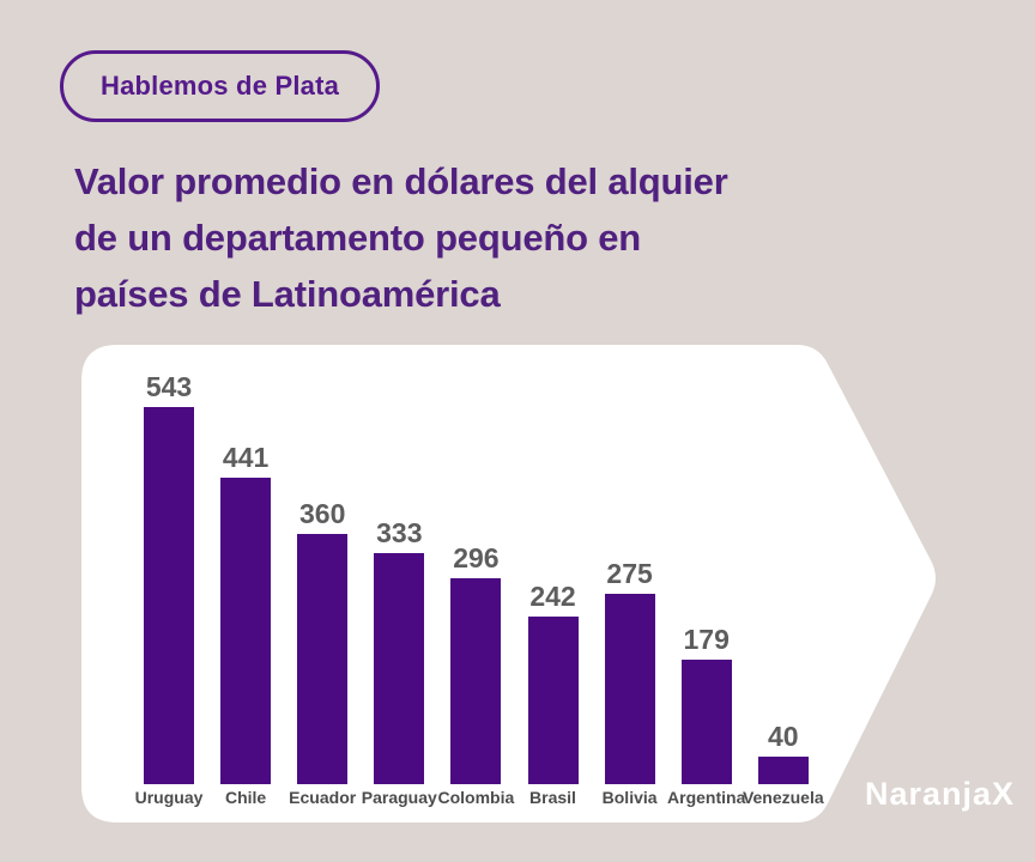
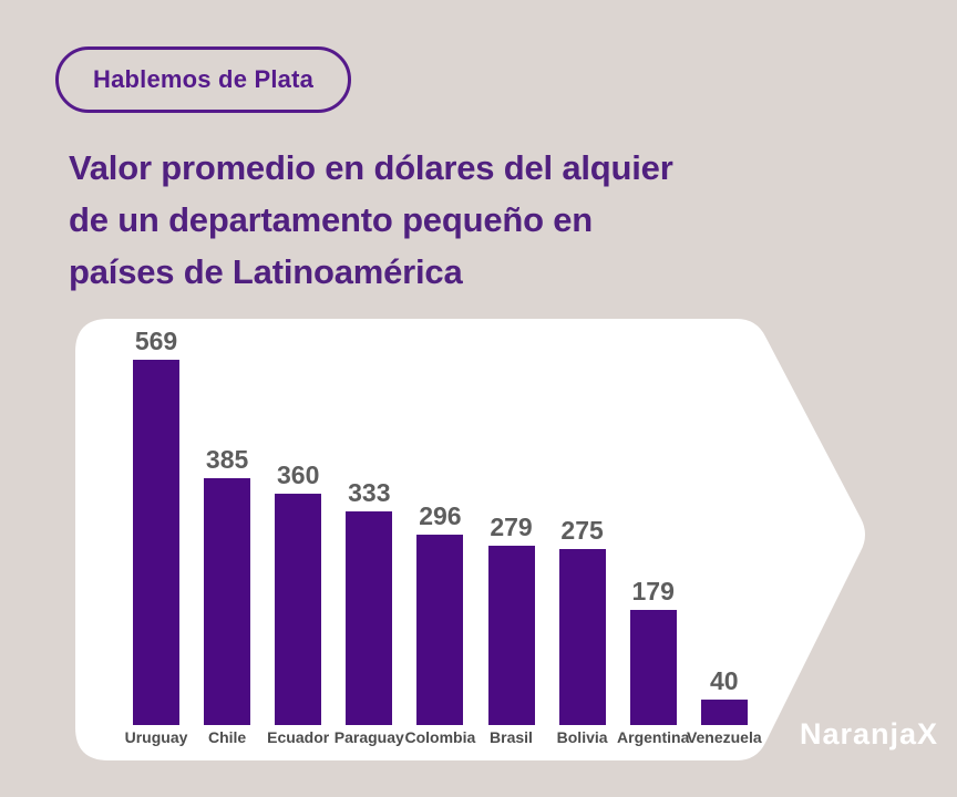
Uruguay: 543 -> 569
Chile: 441 -> 385
Brasil: 242 -> 279
